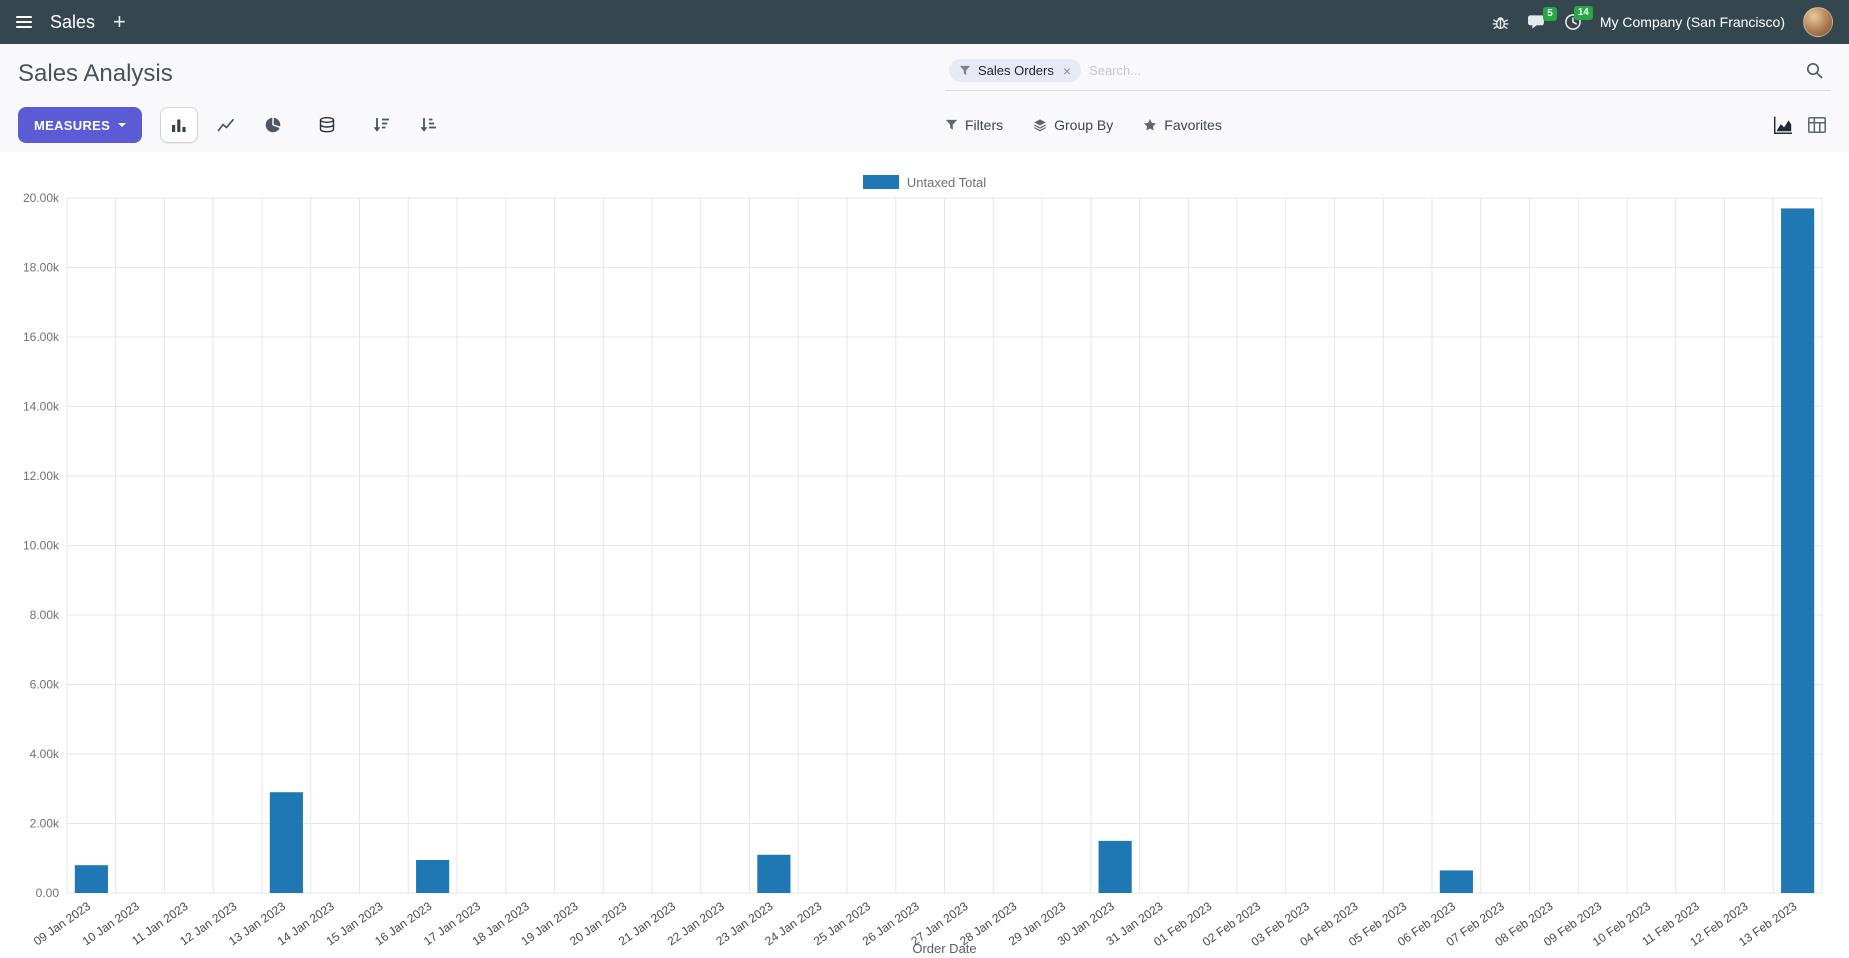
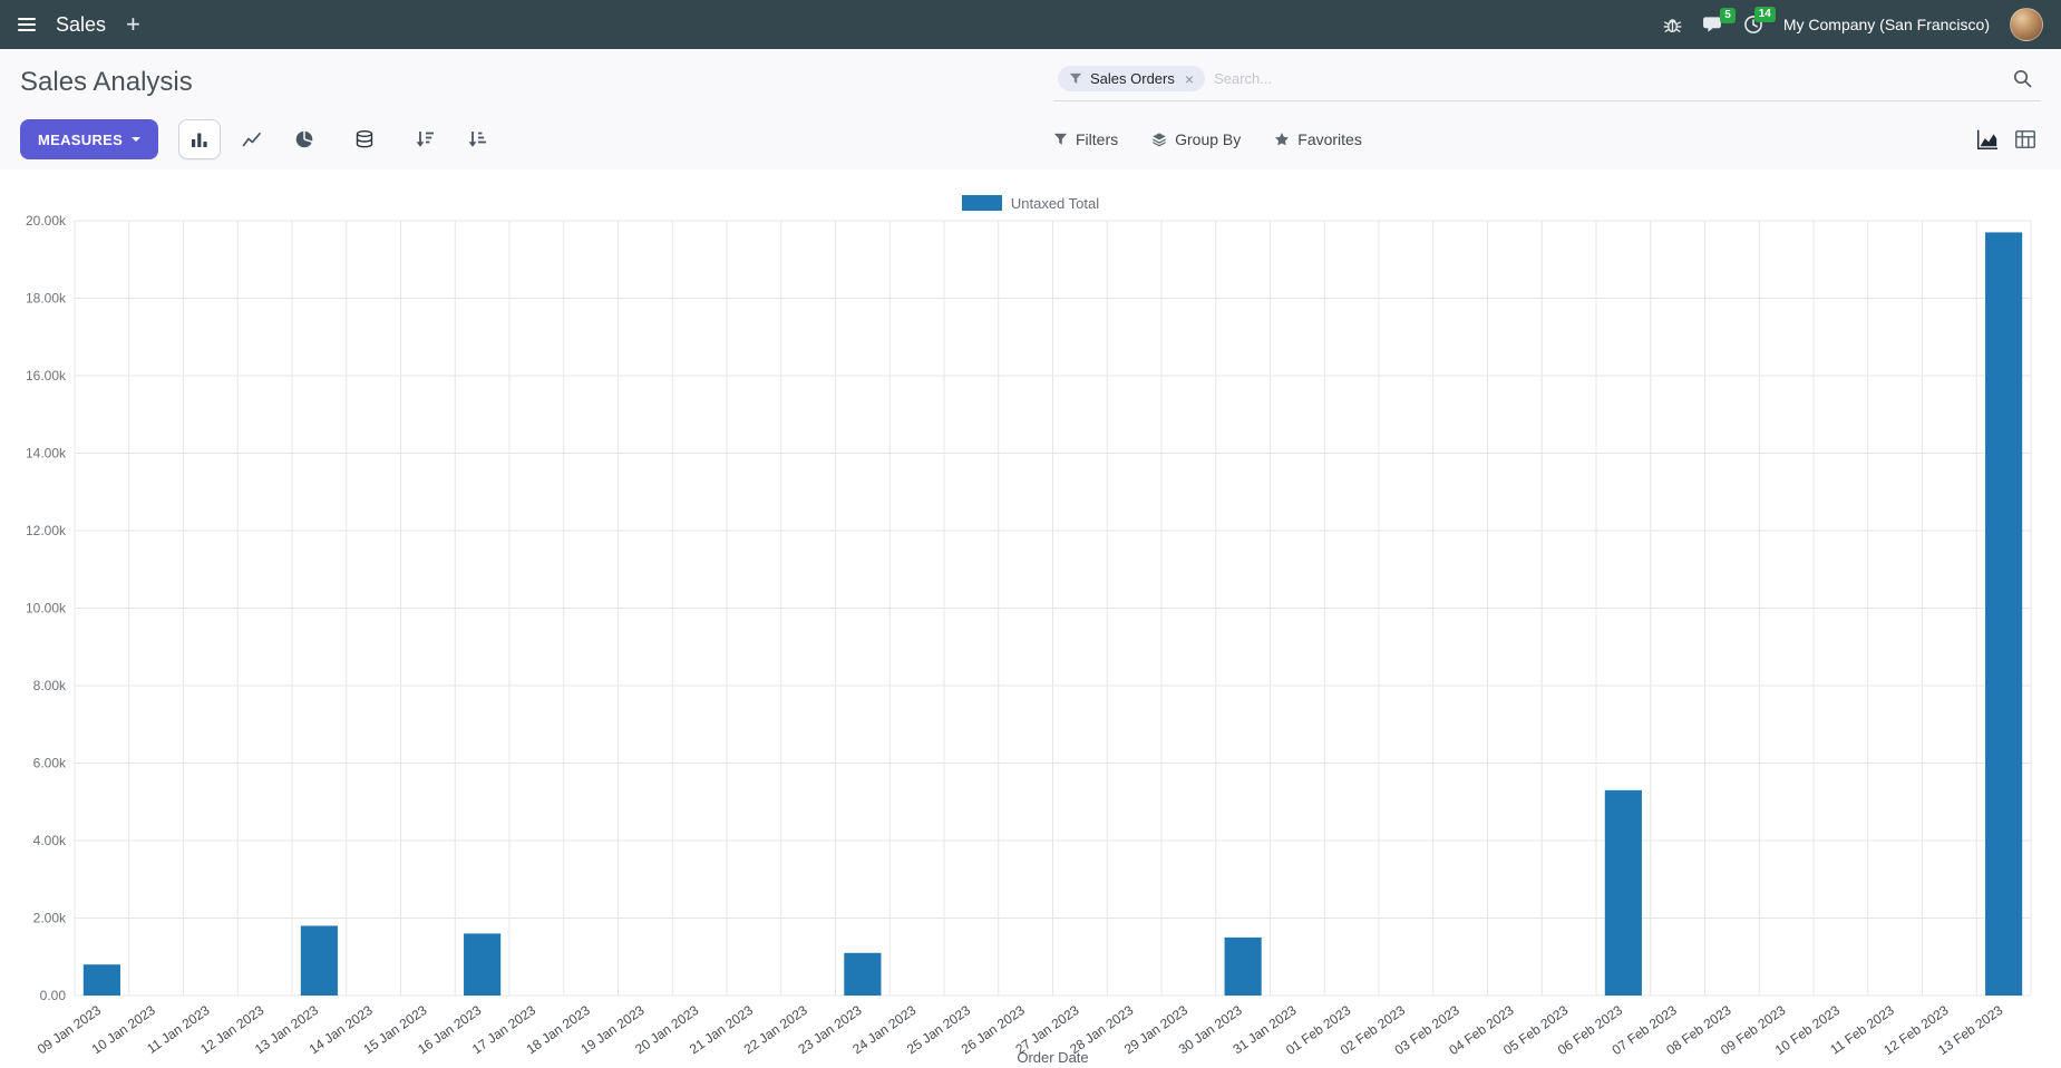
13 Jan 2023: 2.9k -> 1.8k
16 Jan 2023: 1.0k -> 1.6k
06 Feb 2023: 0.6k -> 5.3k
